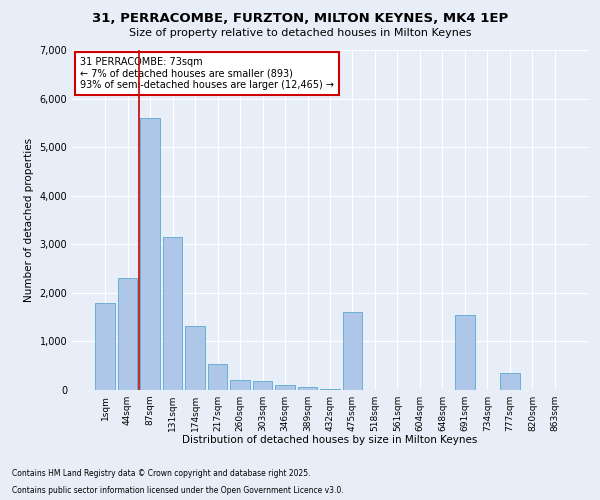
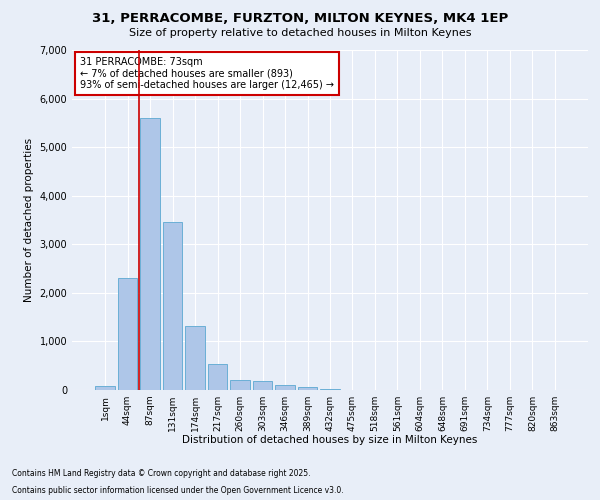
1sqm: 1,800 -> 80
131sqm: 3,150 -> 3,450
475sqm: 1,600 -> 0
691sqm: 1,550 -> 0
777sqm: 350 -> 0
